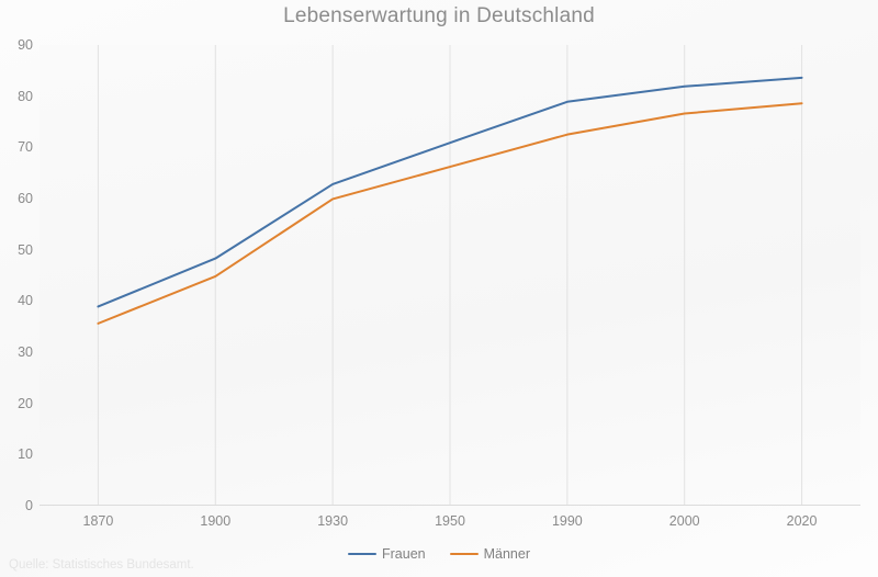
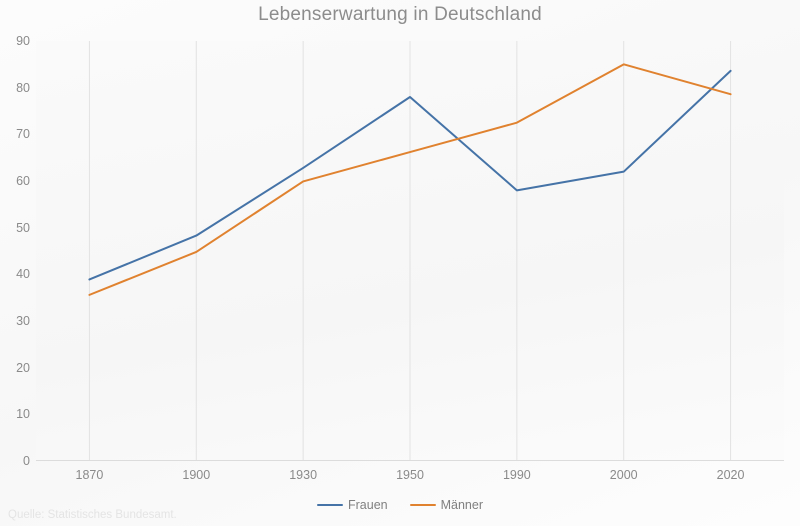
Frauen/1950: 71 -> 78
Frauen/1990: 79 -> 58
Frauen/2000: 82 -> 62
Männer/2000: 77 -> 85
